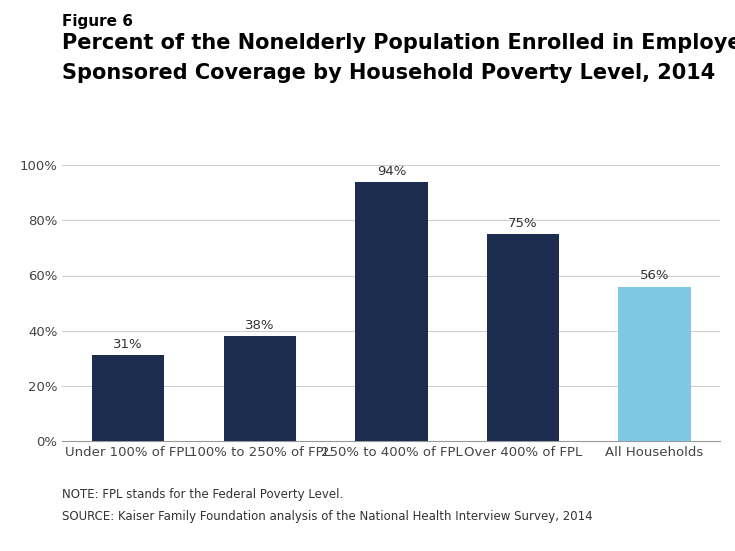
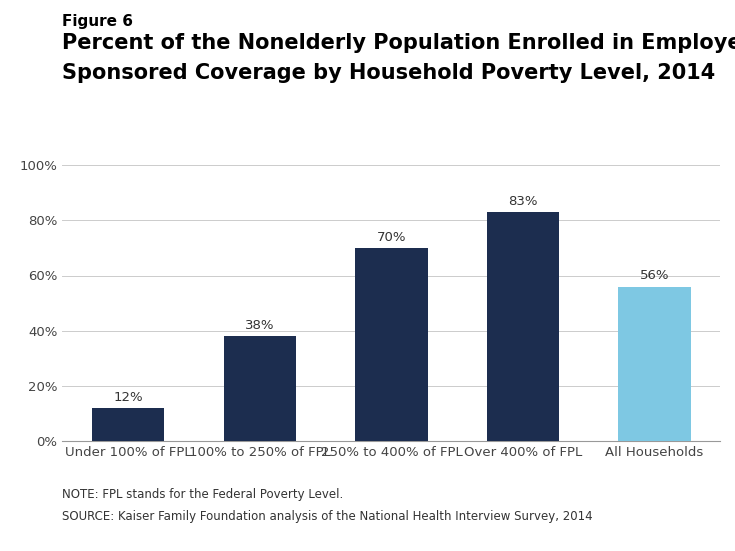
Under 100% of FPL: 31% -> 12%
250% to 400% of FPL: 94% -> 70%
Over 400% of FPL: 75% -> 83%
